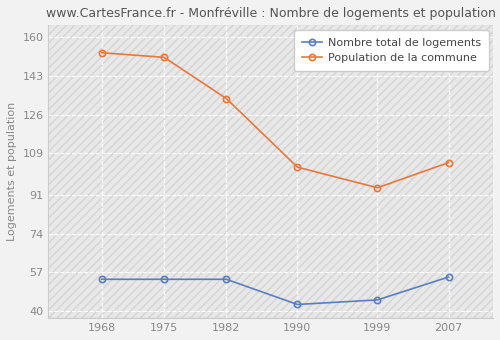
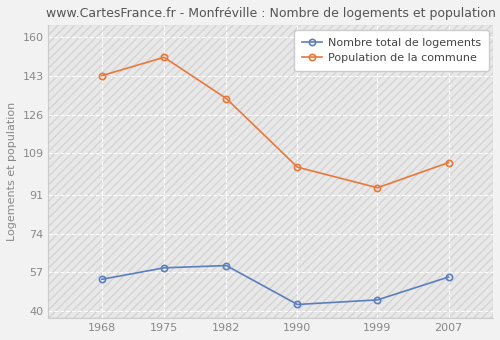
Population de la commune/1968: 153 -> 143
Nombre total de logements/1975: 54 -> 59
Nombre total de logements/1982: 54 -> 60
